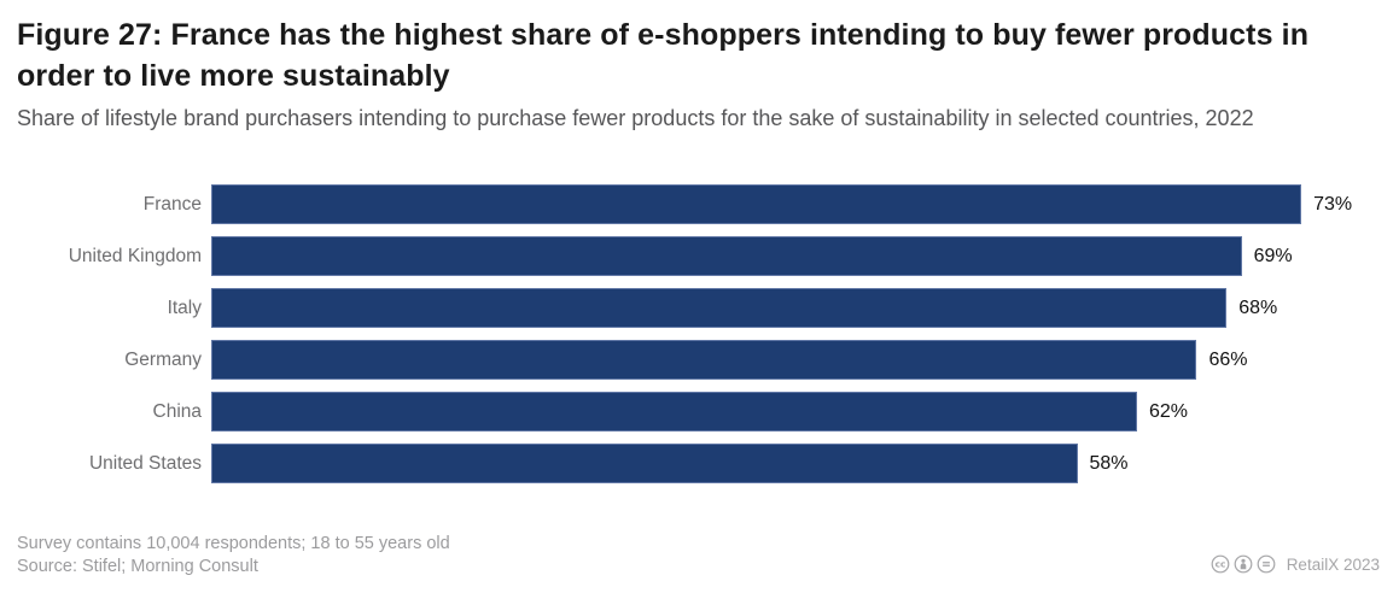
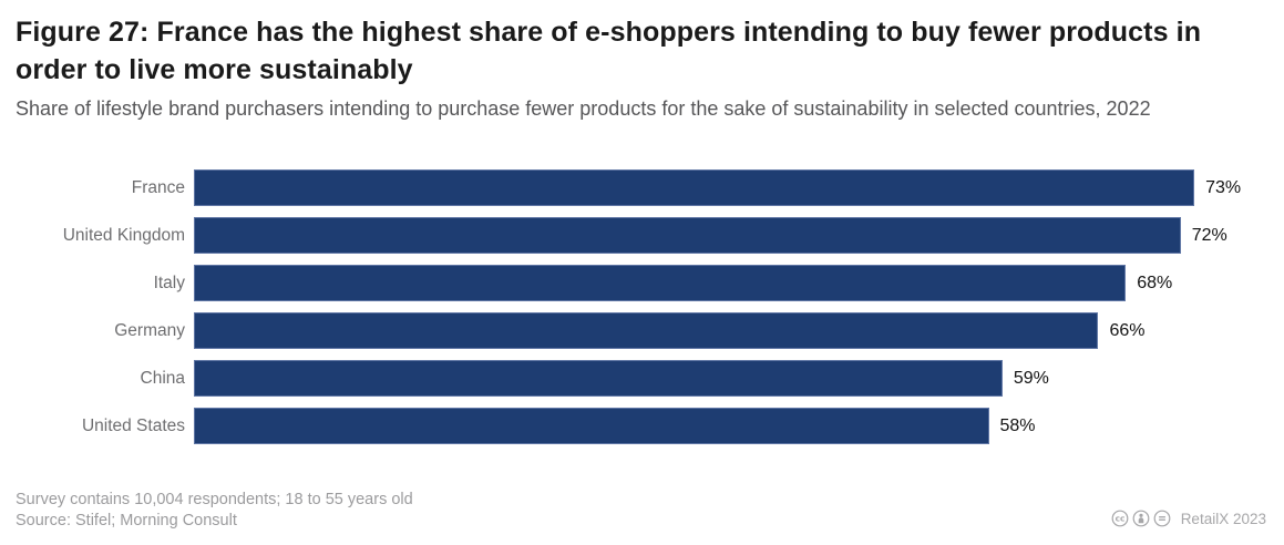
United Kingdom: 69% -> 72%
China: 62% -> 59%
